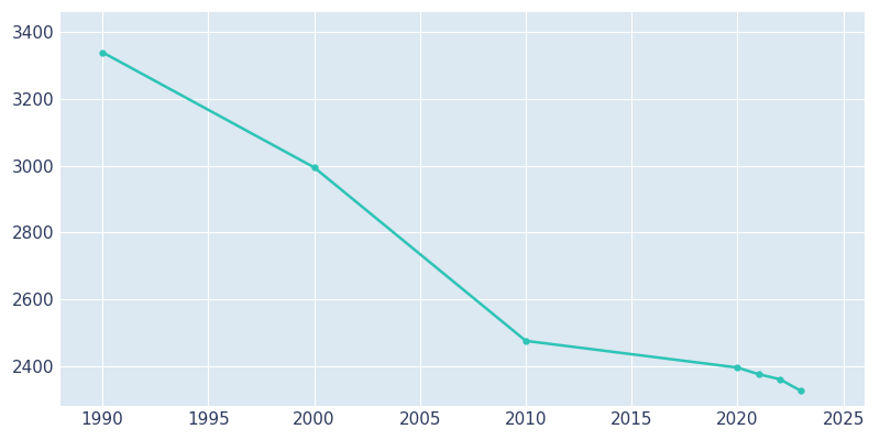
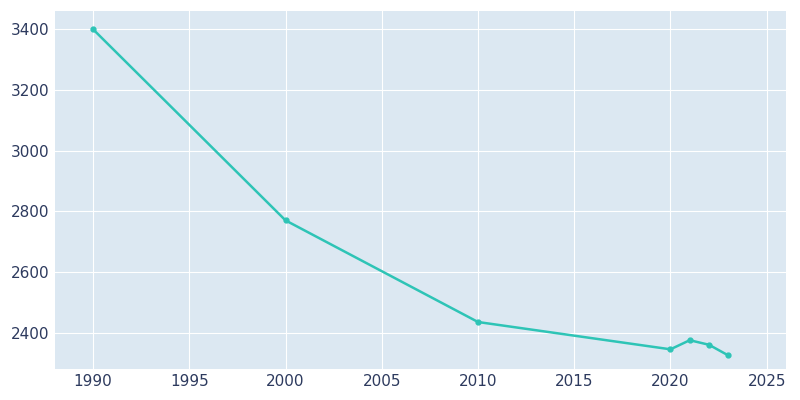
1990: 3340 -> 3400
2000: 2995 -> 2770
2010: 2475 -> 2435
2020: 2395 -> 2345
